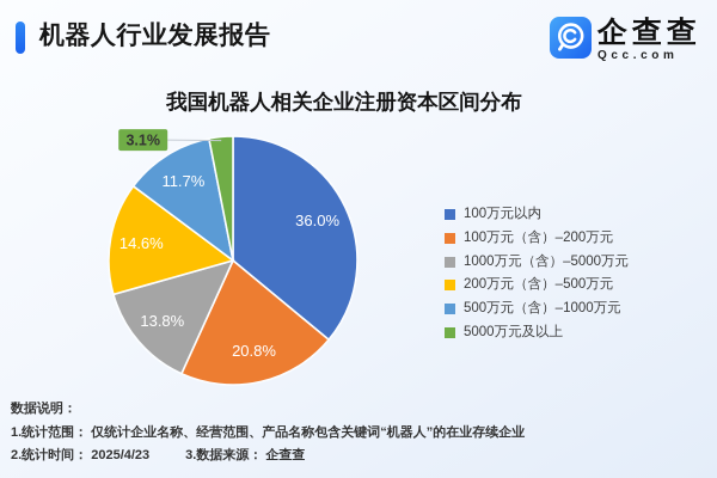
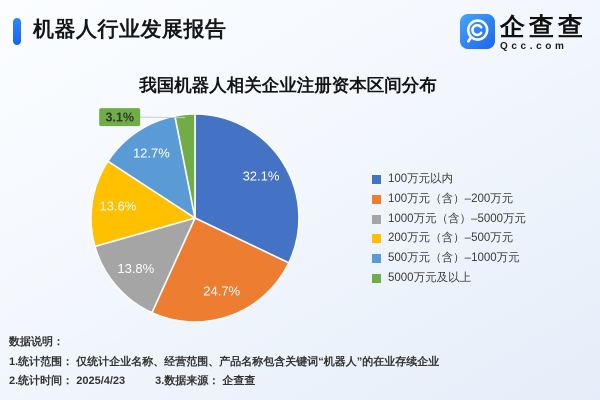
100万元以内: 36.0% -> 32.1%
100万元（含）–200万元: 20.8% -> 24.7%
200万元（含）–500万元: 14.6% -> 13.6%
500万元（含）–1000万元: 11.7% -> 12.7%
